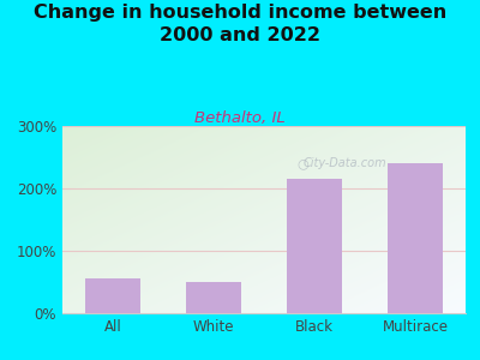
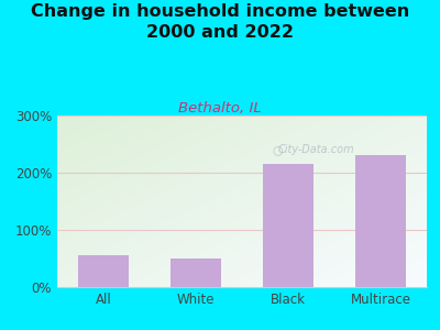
Multirace: 240% -> 230%
